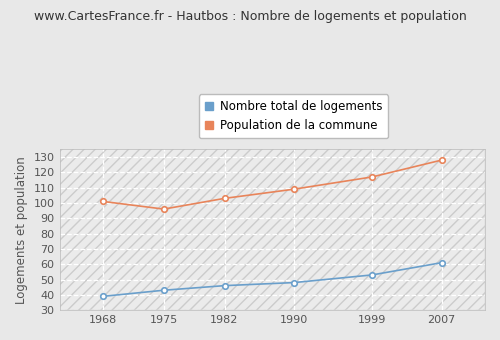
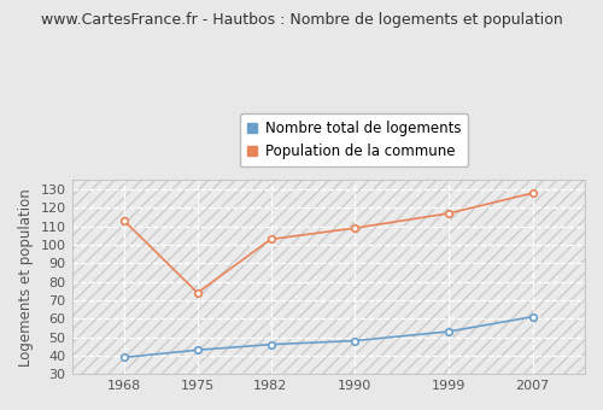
Population de la commune/1968: 101 -> 113
Population de la commune/1975: 96 -> 74
